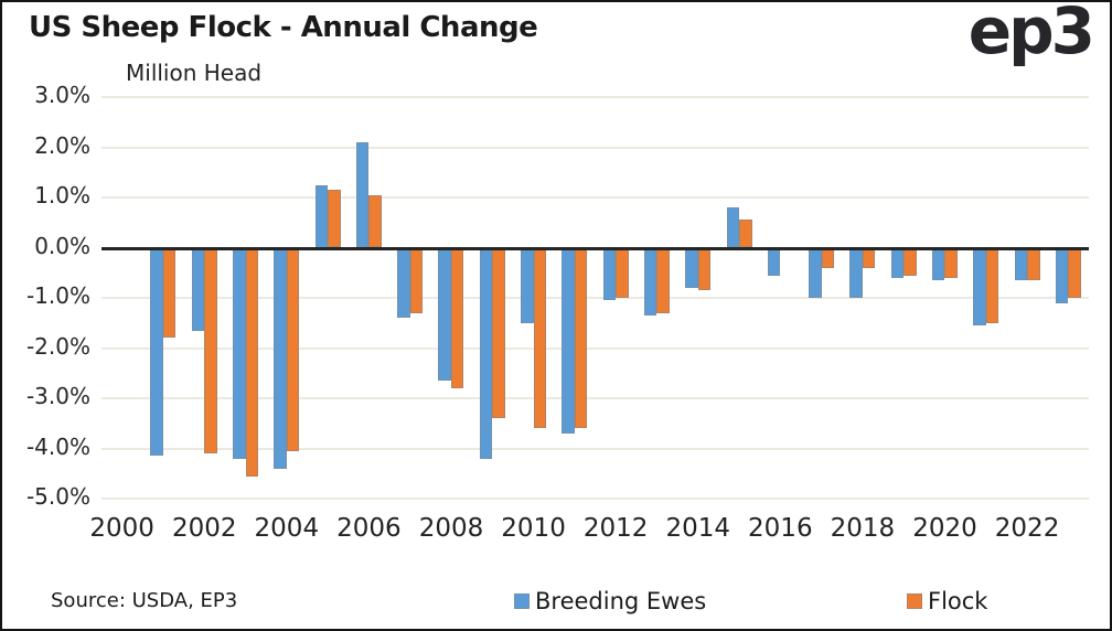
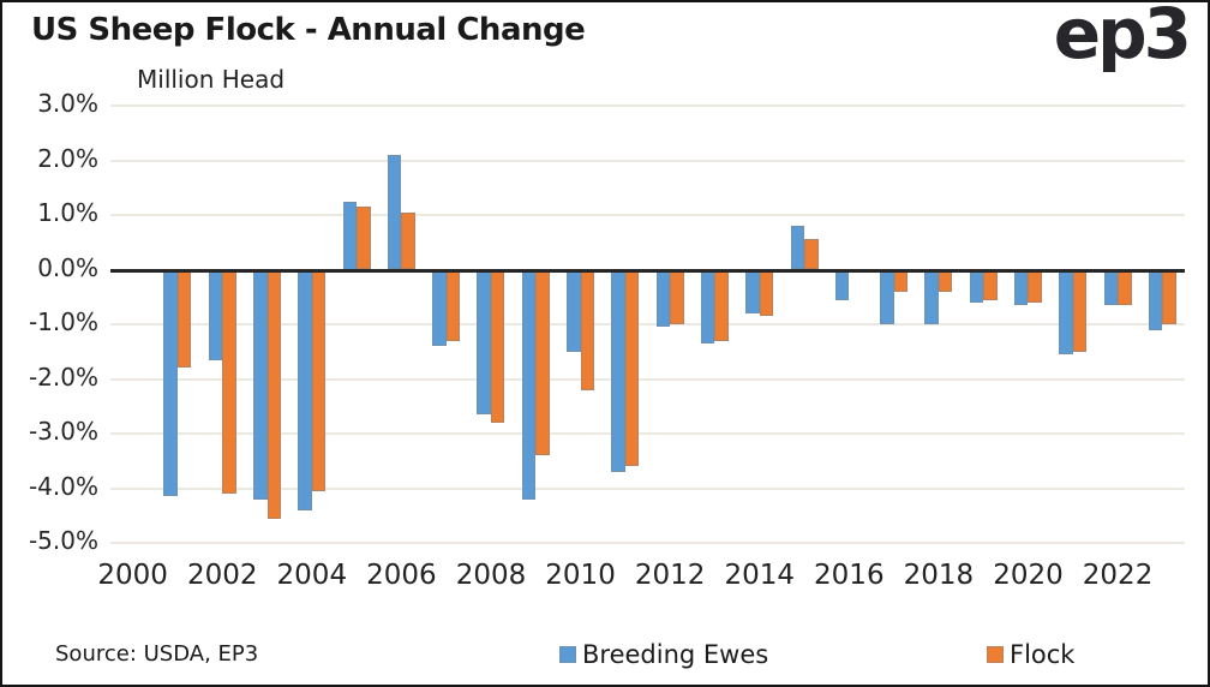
Flock/2010: -3.6% -> -2.2%
